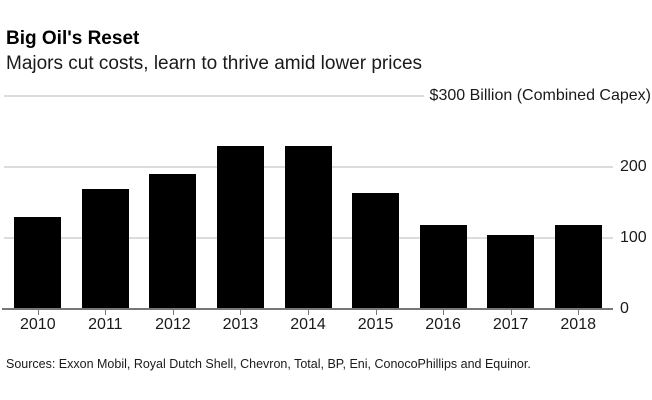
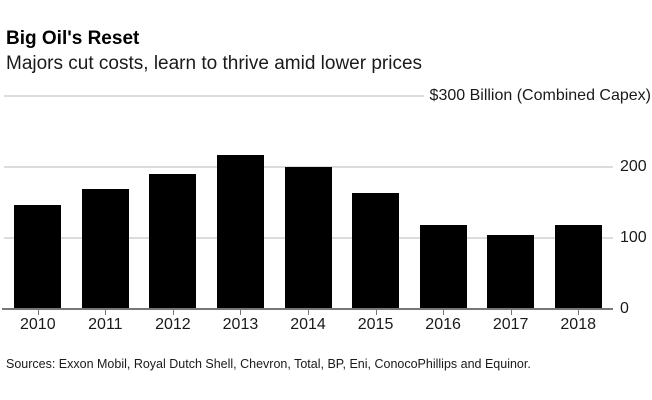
2010: 130 -> 150
2013: 230 -> 220
2014: 230 -> 200
